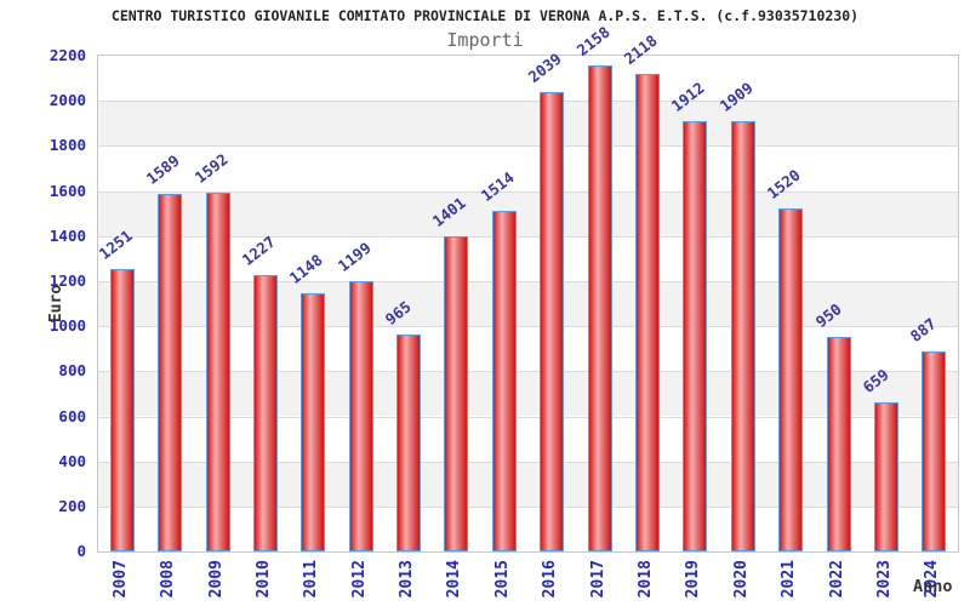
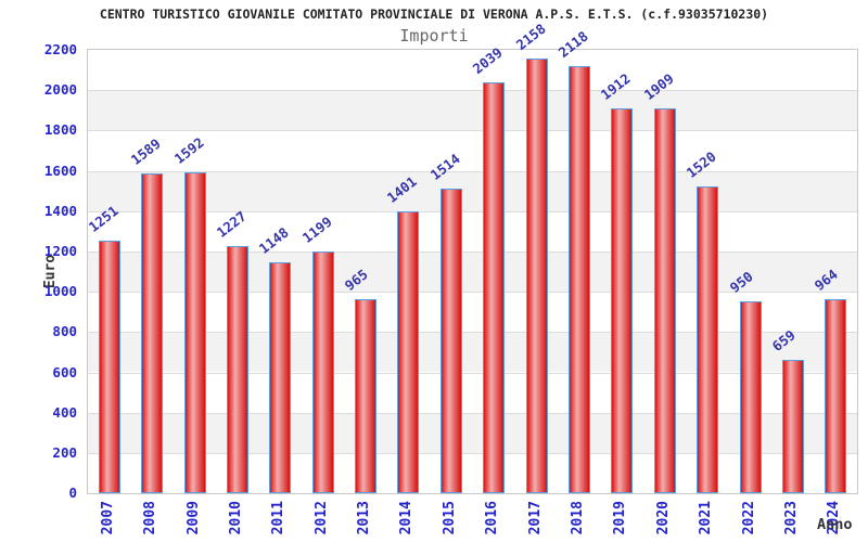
2024: 887 -> 964
